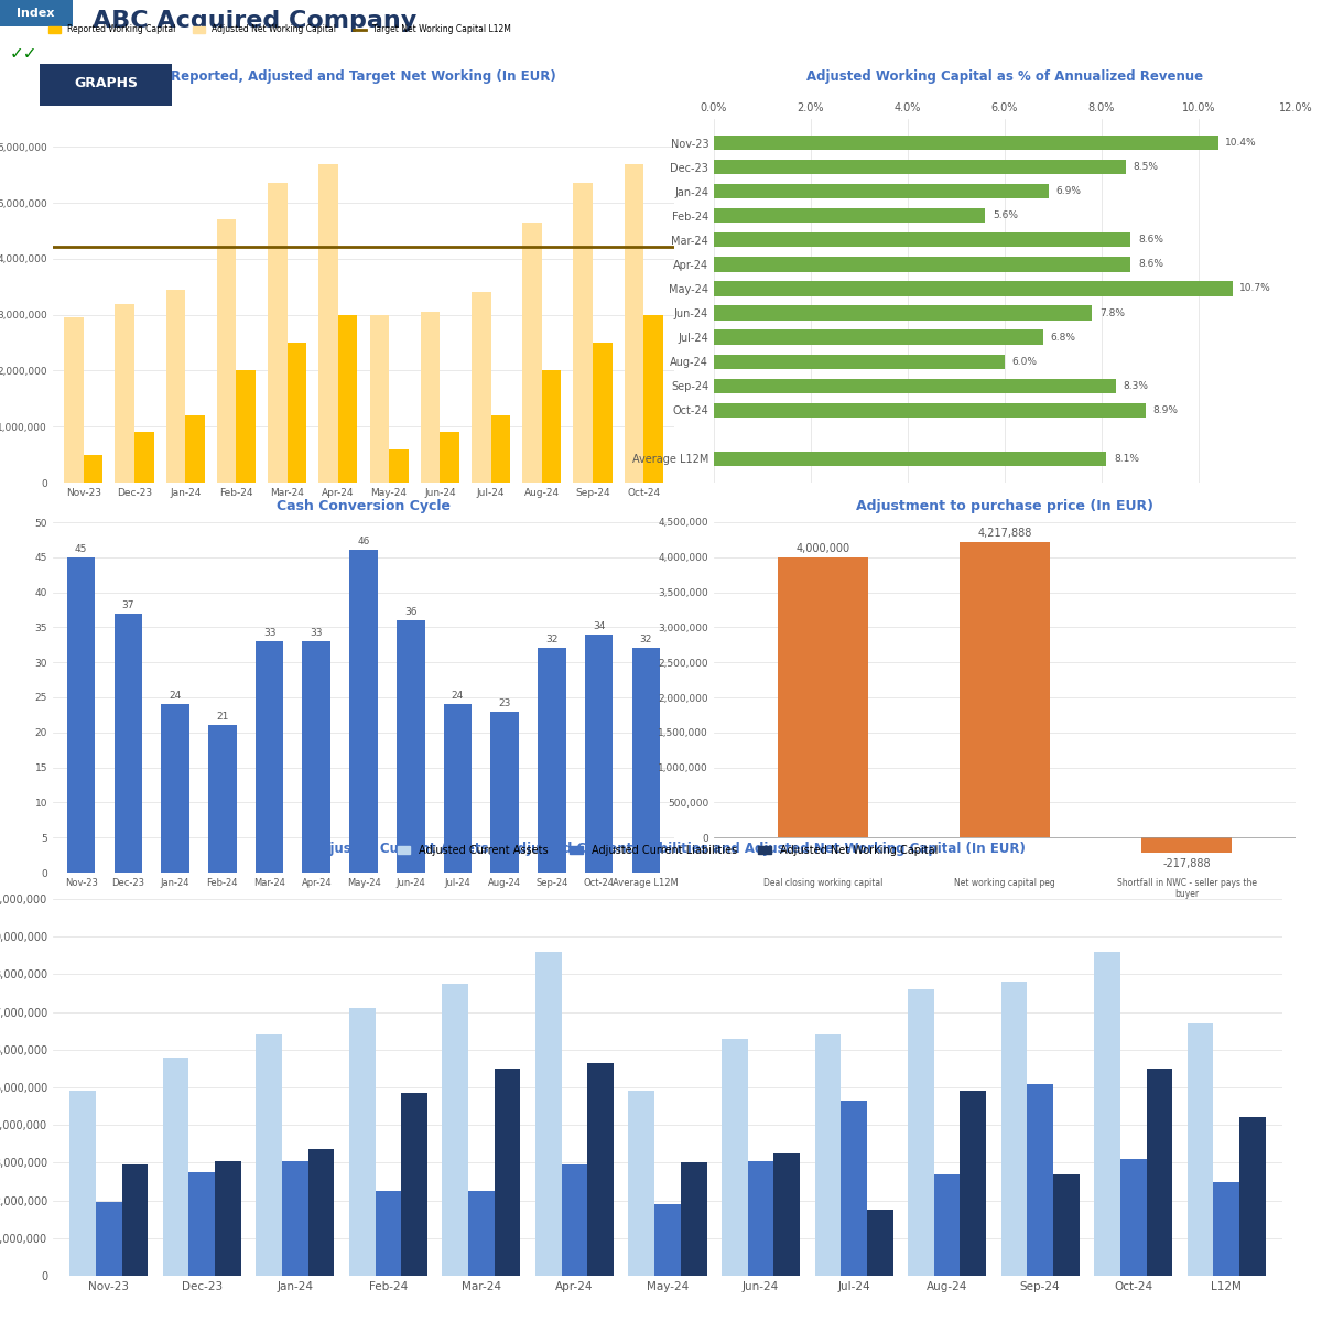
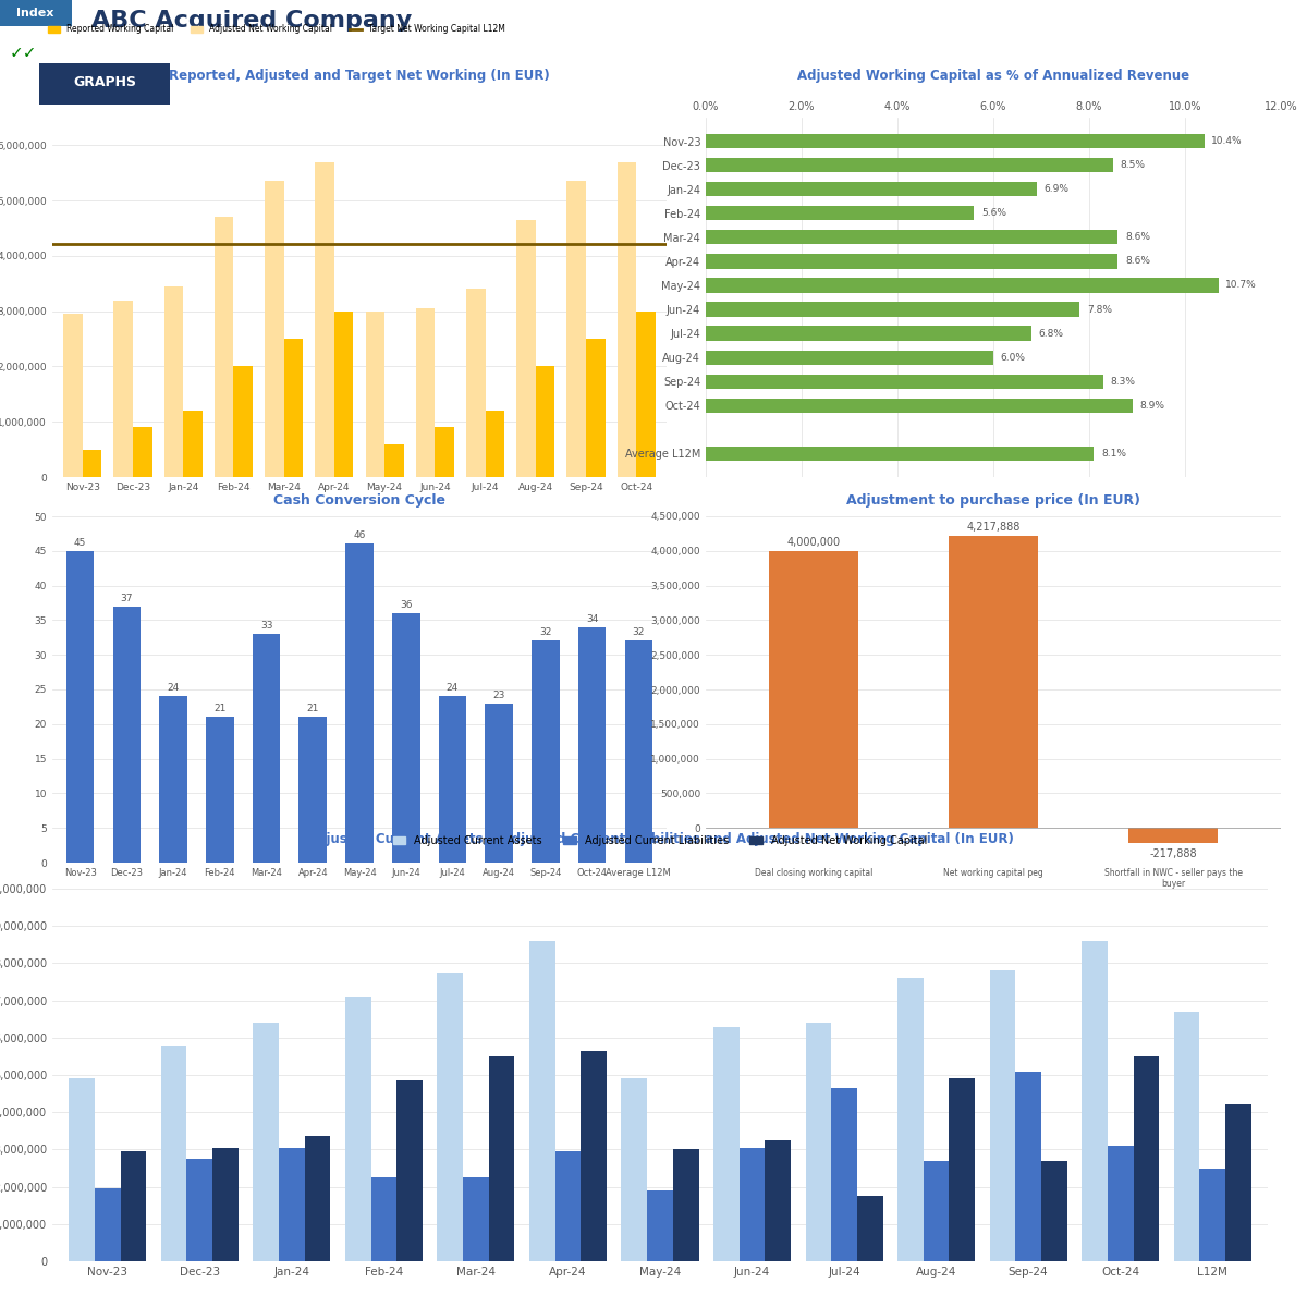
Cash Conversion Cycle/Apr-24: 33 -> 21
